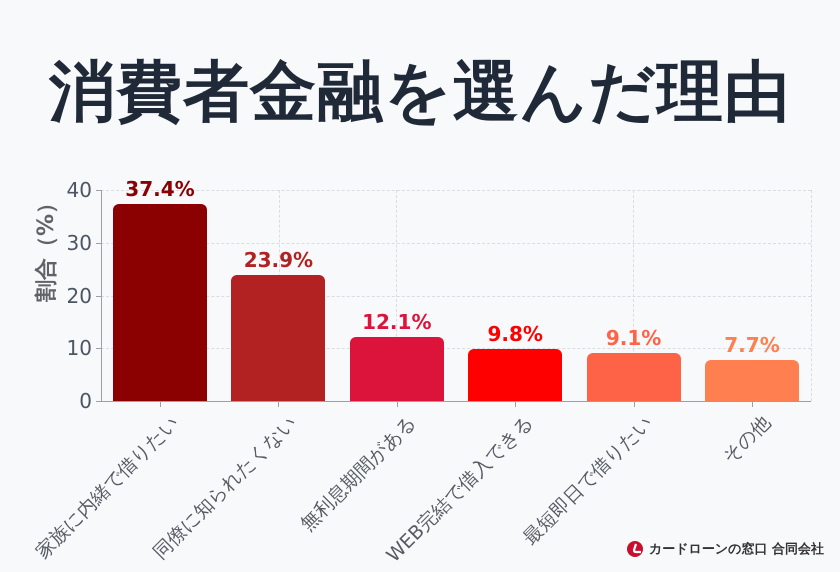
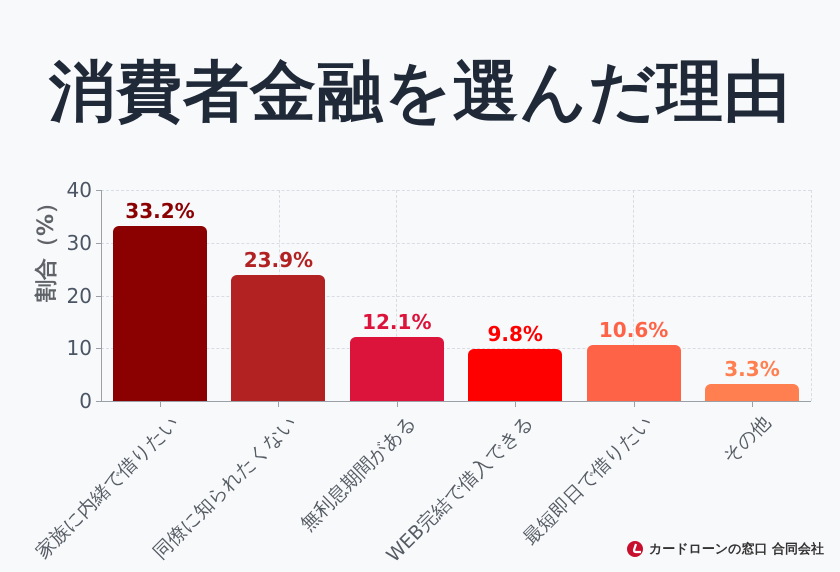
家族に内緒で借りたい: 37.4% -> 33.2%
最短即日で借りたい: 9.1% -> 10.6%
その他: 7.7% -> 3.3%
